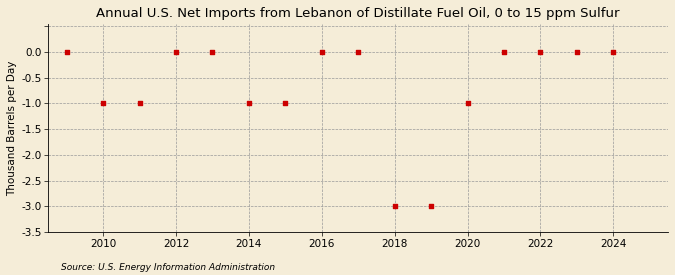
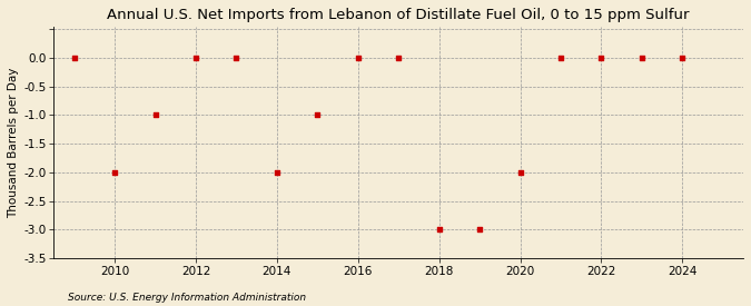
2010: -1 -> -2
2014: -1 -> -2
2020: -1 -> -2
